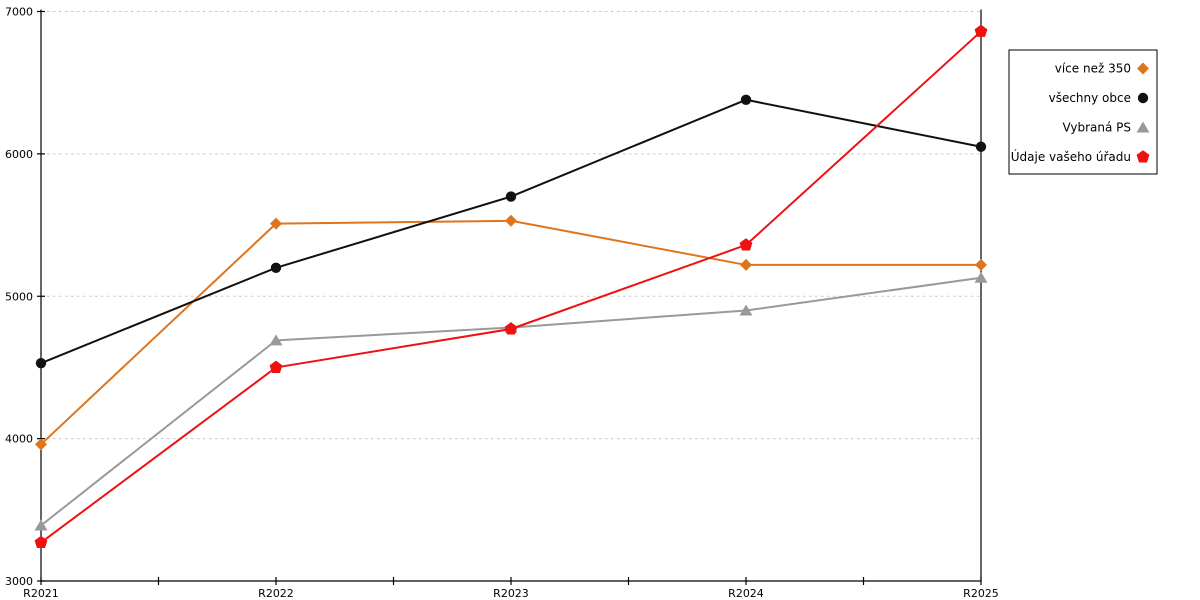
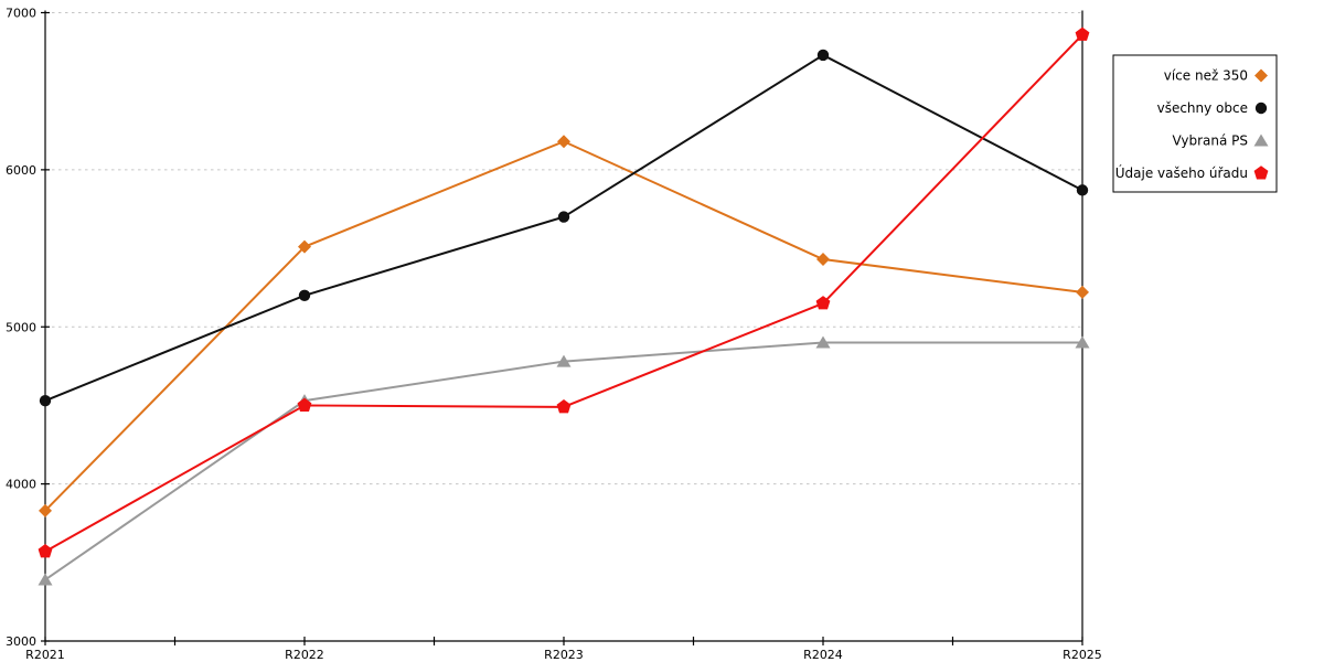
více než 350/R2021: 3960 -> 3830
Údaje vašeho úřadu/R2021: 3270 -> 3570
Vybraná PS/R2022: 4690 -> 4530
více než 350/R2023: 5530 -> 6180
Údaje vašeho úřadu/R2023: 4770 -> 4490
více než 350/R2024: 5220 -> 5430
všechny obce/R2024: 6380 -> 6730
Údaje vašeho úřadu/R2024: 5360 -> 5150
všechny obce/R2025: 6050 -> 5870
Vybraná PS/R2025: 5130 -> 4900
